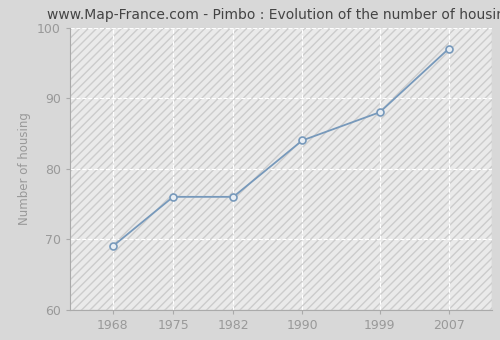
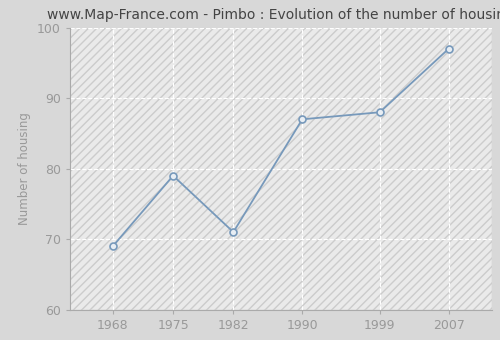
1975: 76 -> 79
1982: 76 -> 71
1990: 84 -> 87
